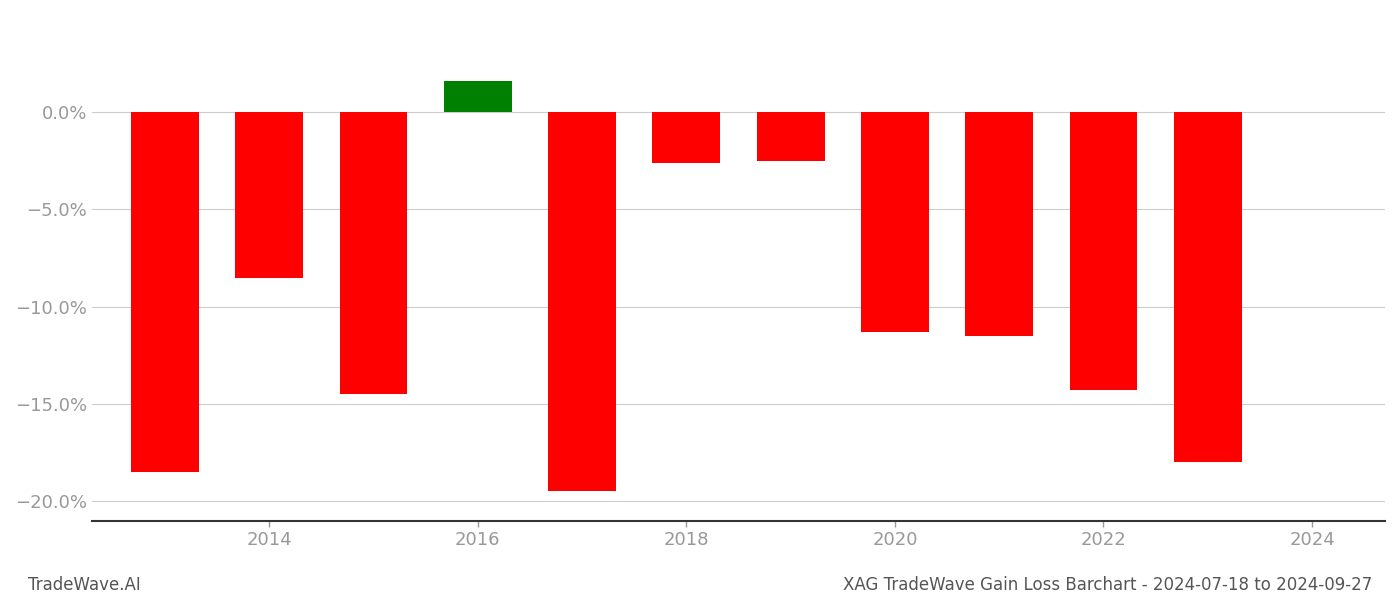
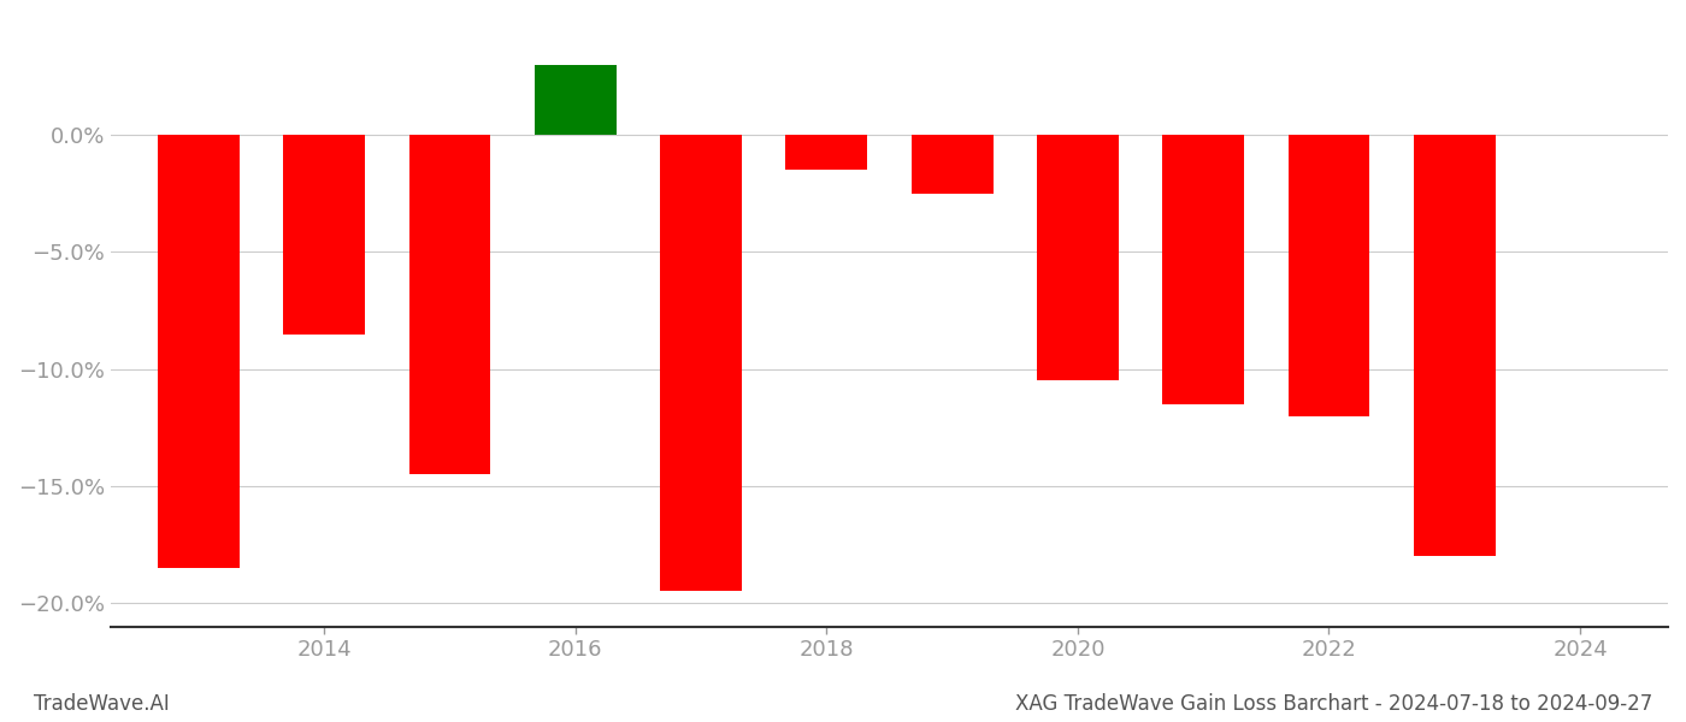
2016: 1.6% -> 3.0%
2018: -2.6% -> -1.5%
2020: -11.3% -> -10.5%
2022: -14.3% -> -12.0%
